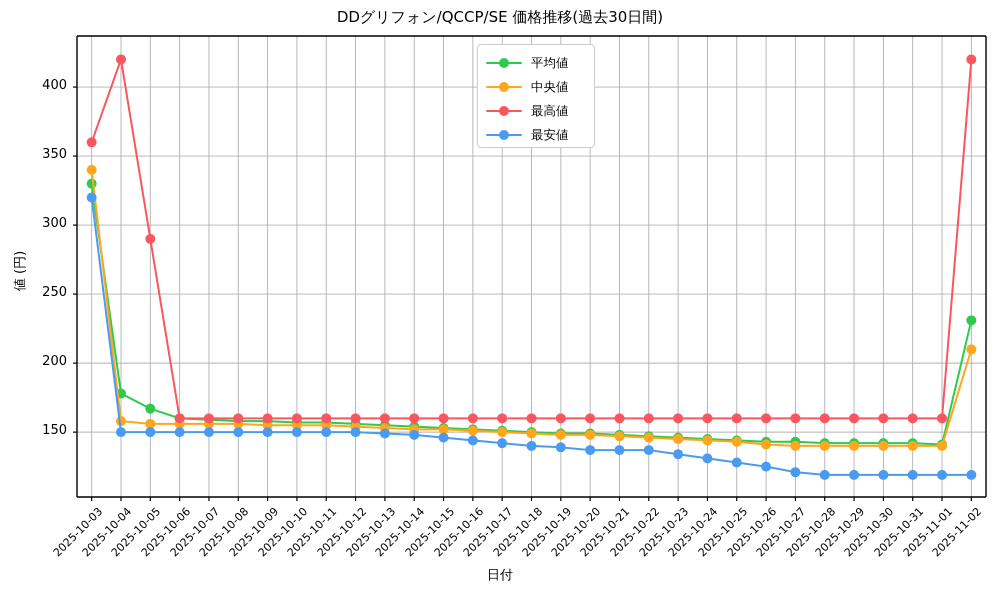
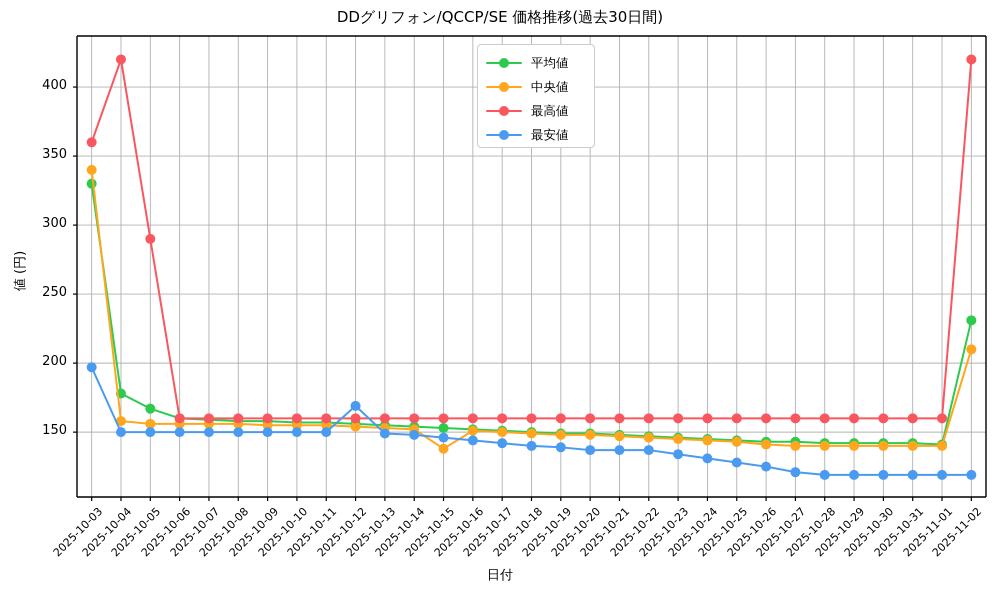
最安値/2025-10-03: 320 -> 197
最安値/2025-10-12: 150 -> 169
中央値/2025-10-15: 152 -> 138
